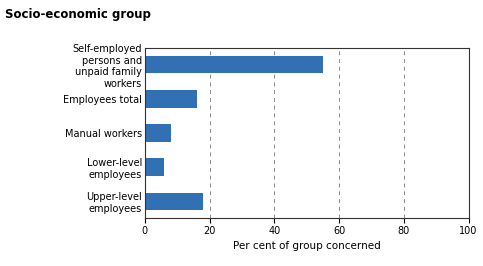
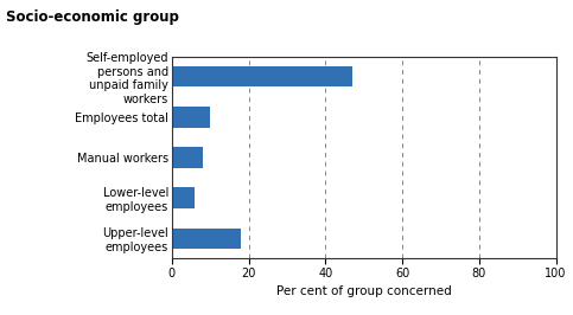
Self-employed persons and unpaid family workers: 55 -> 47
Employees total: 16 -> 10
